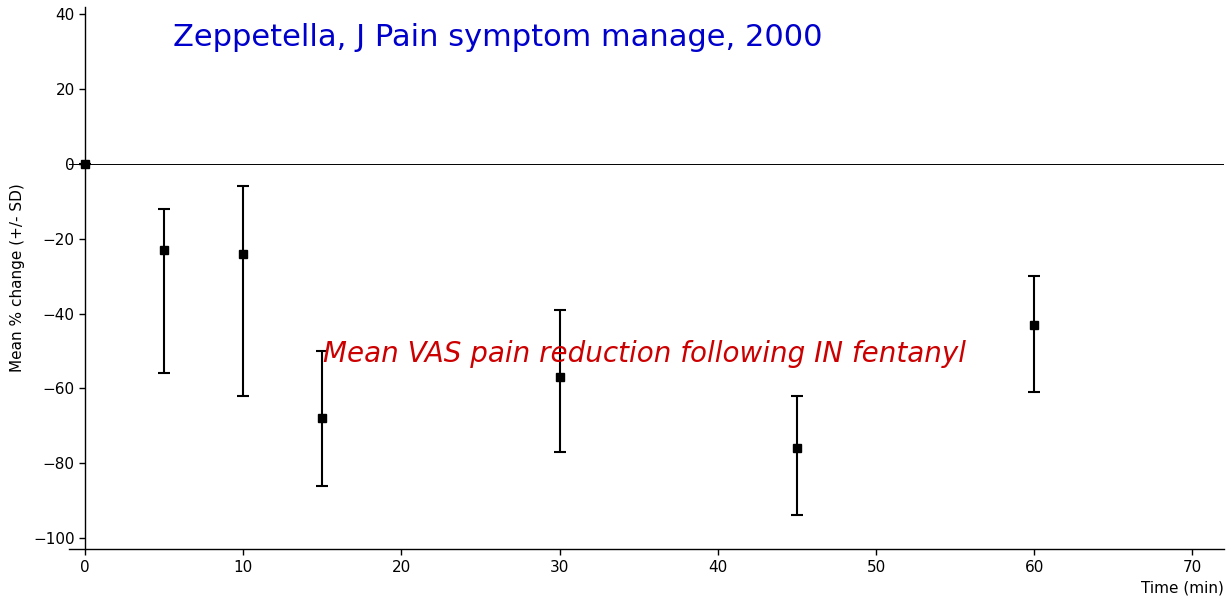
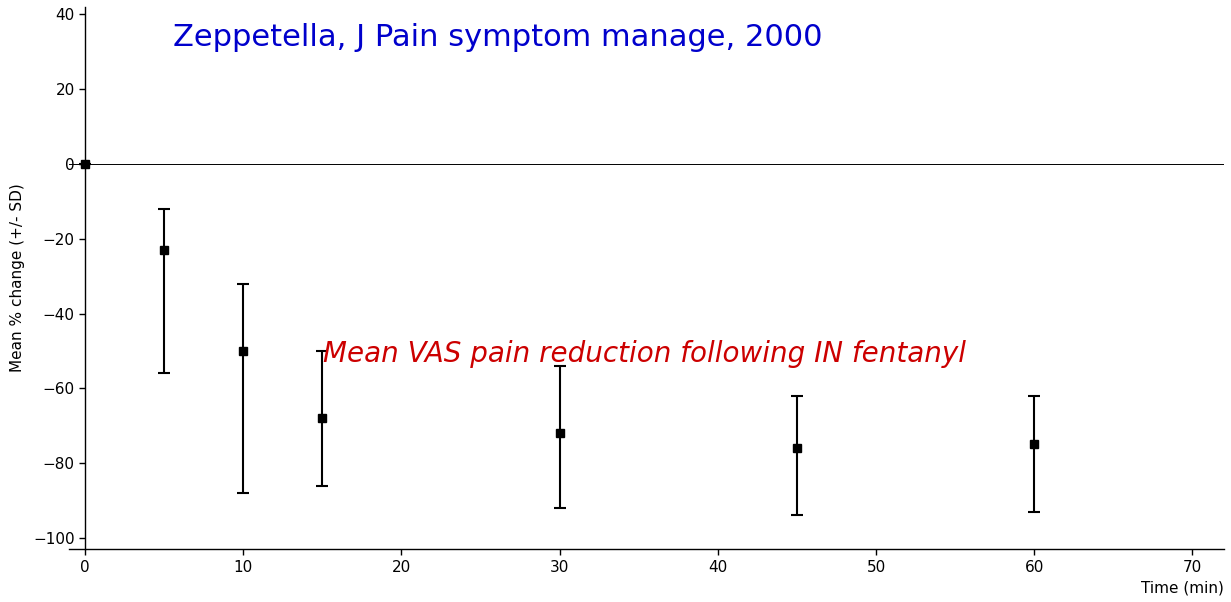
10: -24 -> -50
30: -57 -> -72
60: -43 -> -75
